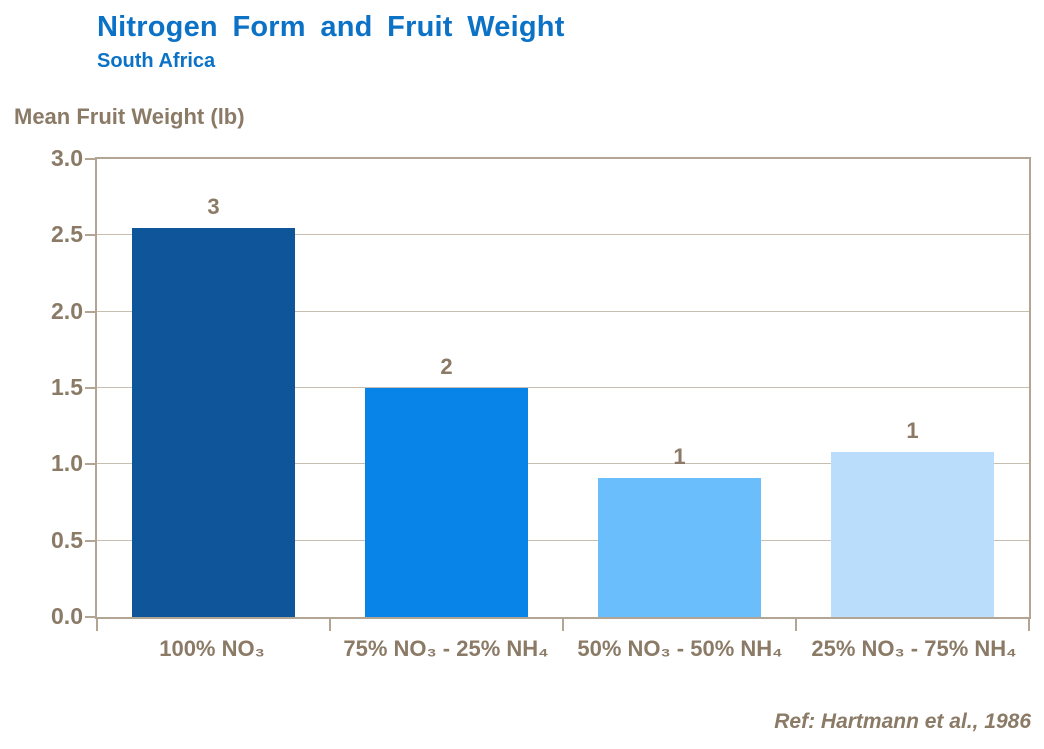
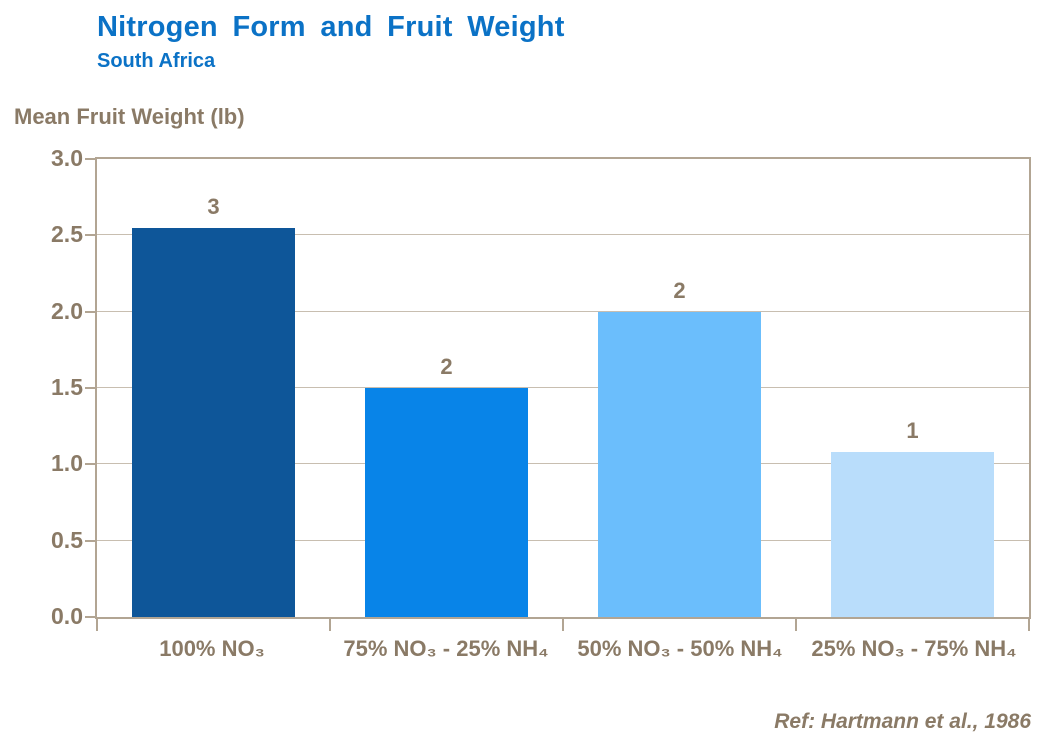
50% NO₃ - 50% NH₄: 1 -> 2
